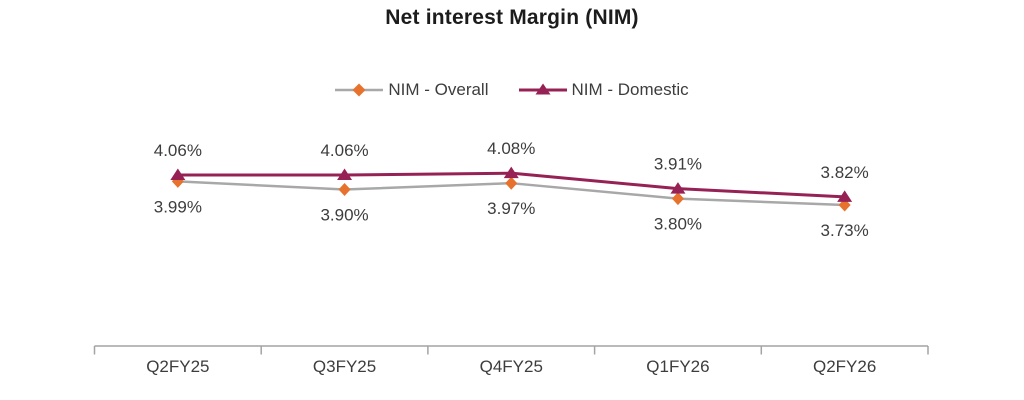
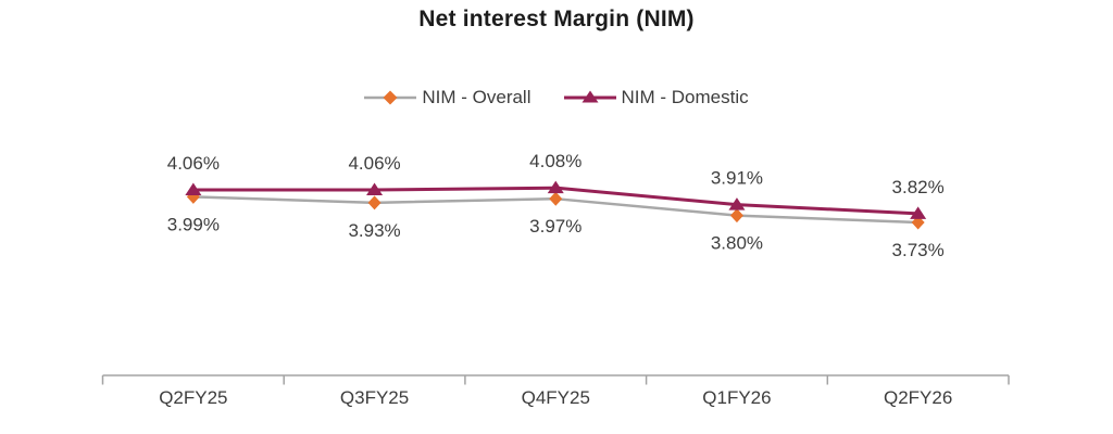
NIM - Overall/Q3FY25: 3.90% -> 3.93%
